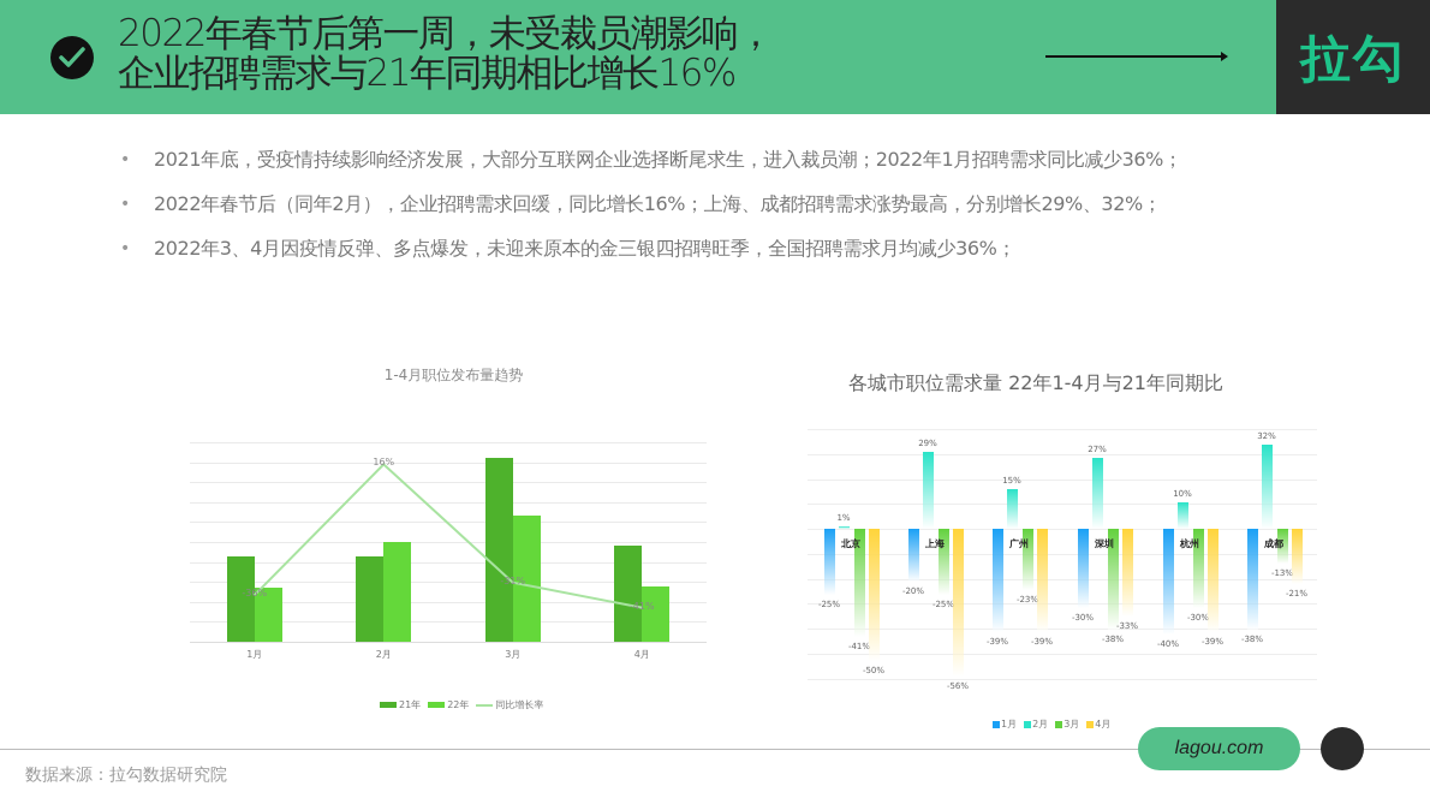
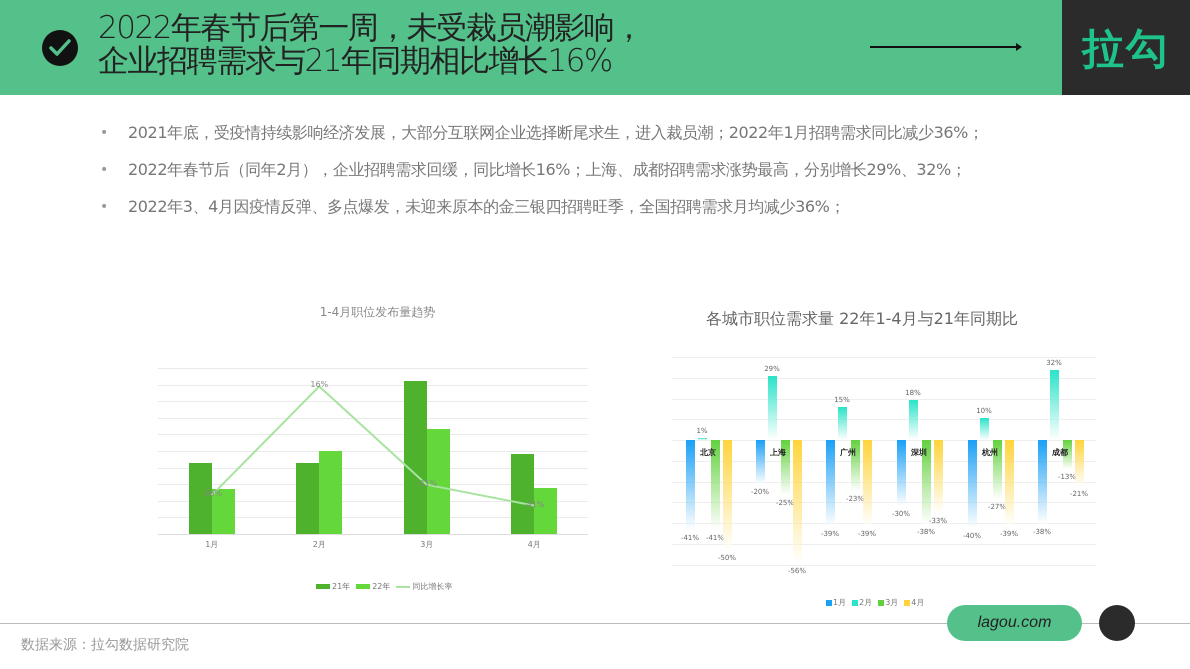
各城市职位需求量 22年1-4月与21年同期比/1月/北京: -25% -> -41%
各城市职位需求量 22年1-4月与21年同期比/2月/深圳: 27% -> 18%
各城市职位需求量 22年1-4月与21年同期比/3月/杭州: -30% -> -27%
